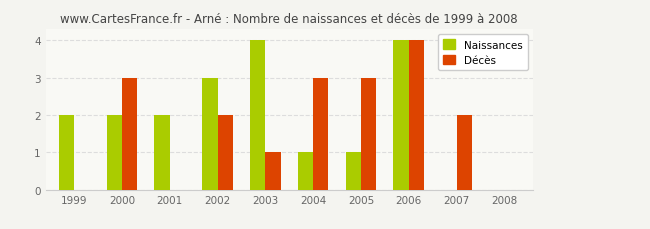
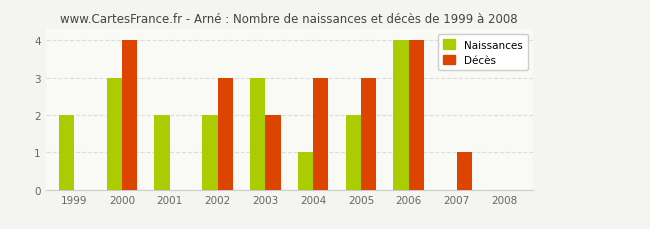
Naissances/2000: 2 -> 3
Décès/2000: 3 -> 4
Naissances/2002: 3 -> 2
Décès/2002: 2 -> 3
Naissances/2003: 4 -> 3
Décès/2003: 1 -> 2
Naissances/2005: 1 -> 2
Décès/2007: 2 -> 1
